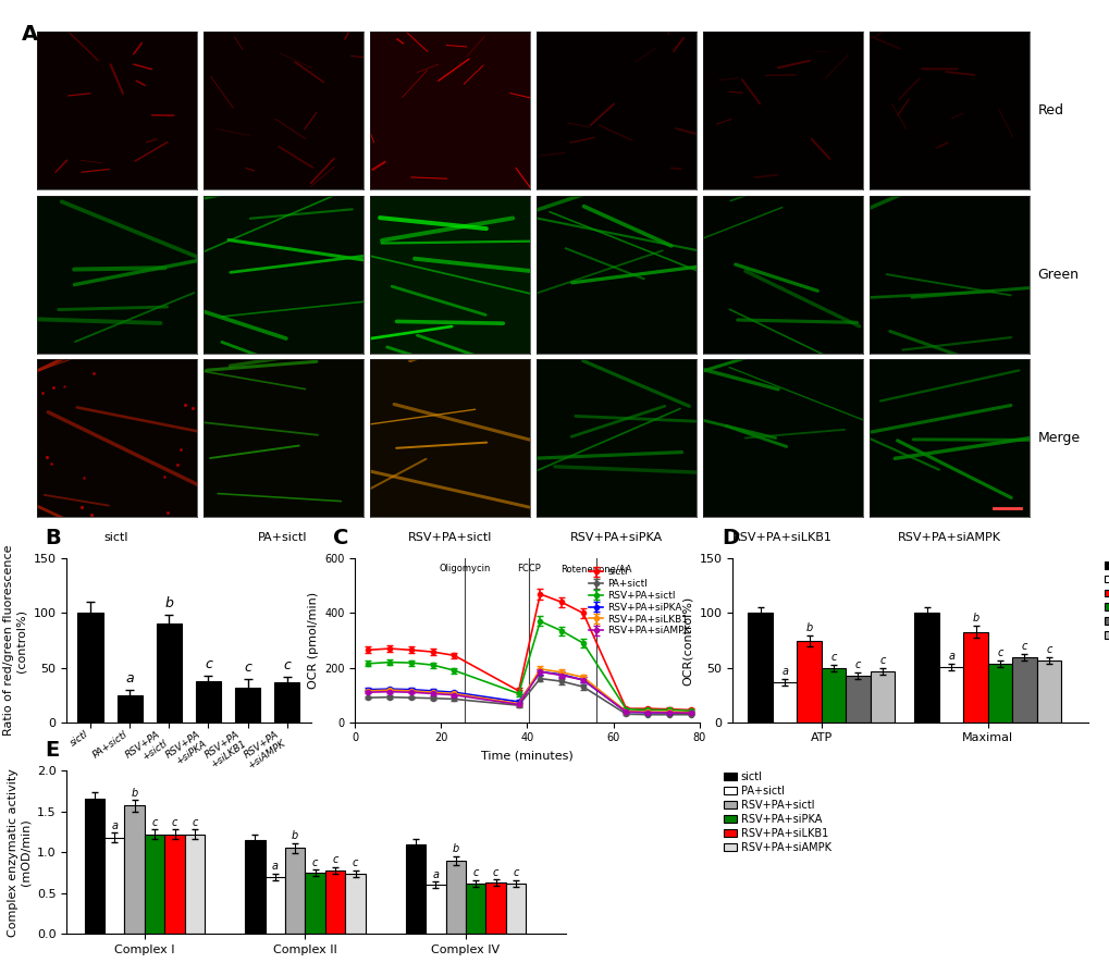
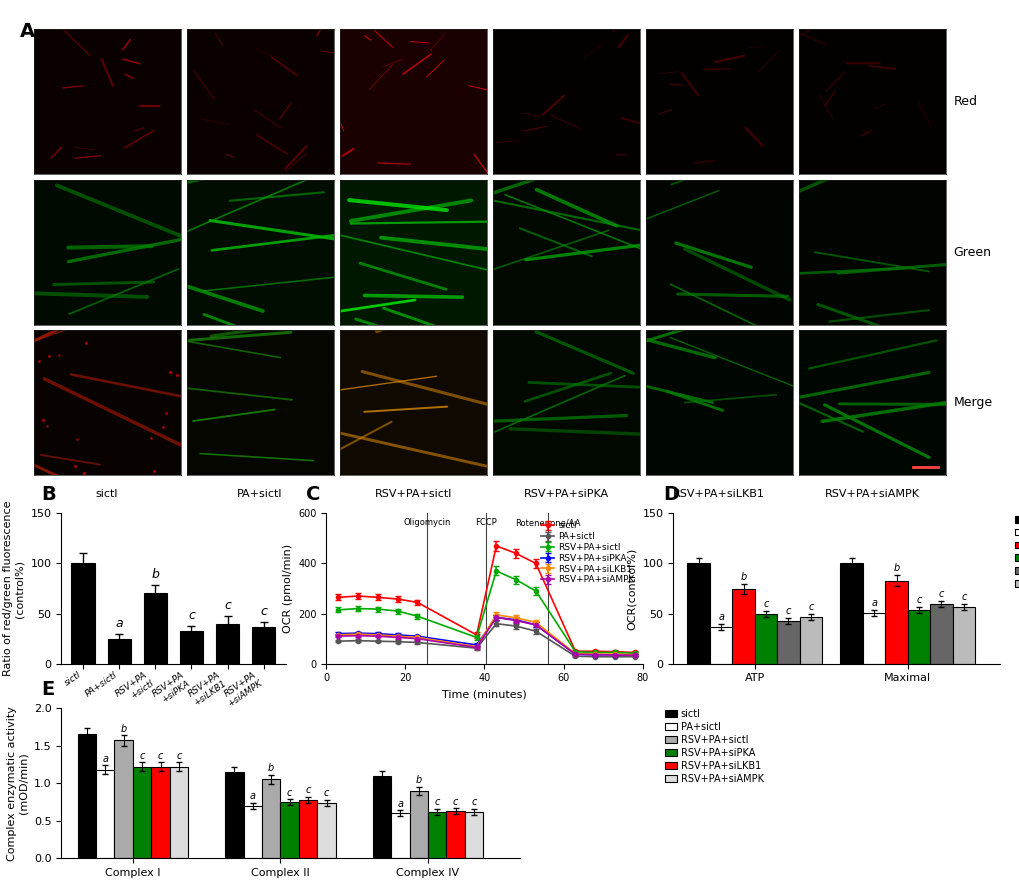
RSV+PA +sictl: 90 -> 71
RSV+PA +siPKA: 38 -> 33
RSV+PA +siLKB1: 32 -> 40
